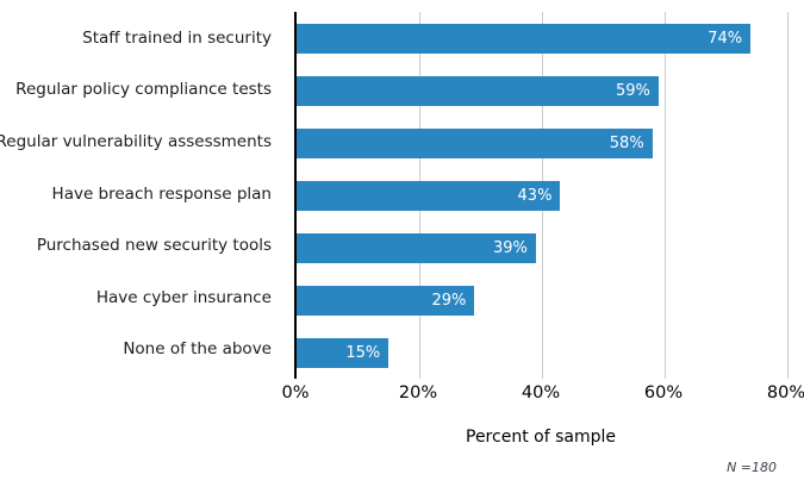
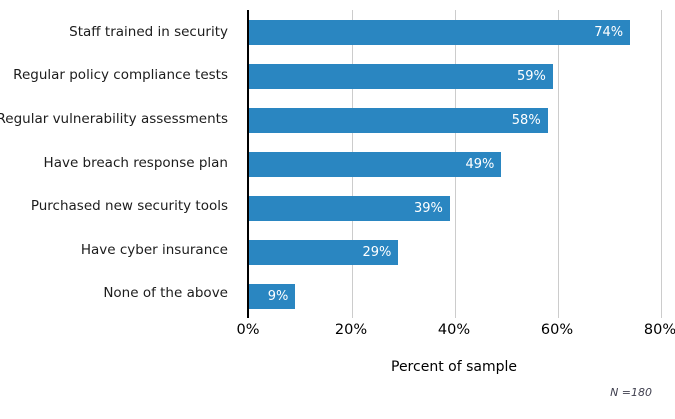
Have breach response plan: 43% -> 49%
None of the above: 15% -> 9%
